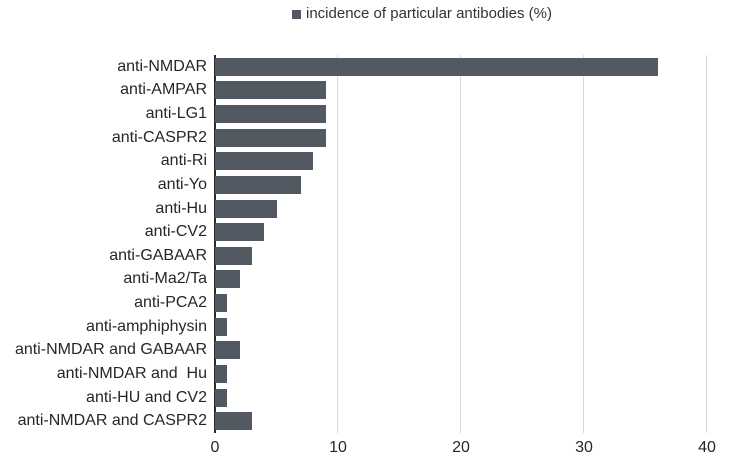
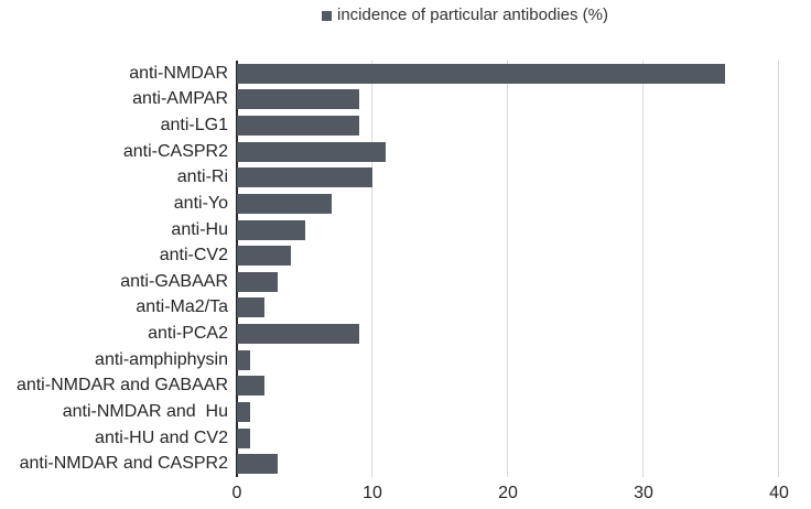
anti-CASPR2: 9 -> 11
anti-Ri: 8 -> 10
anti-PCA2: 1 -> 9
